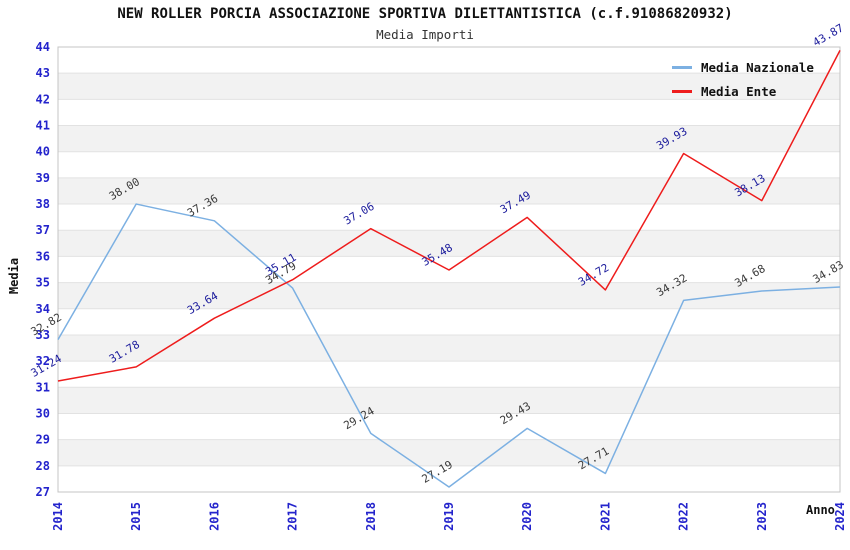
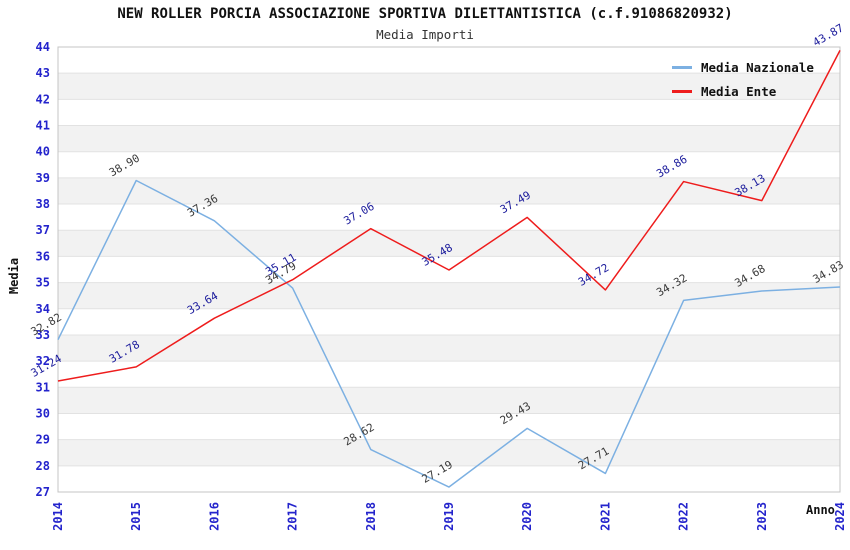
Media Nazionale/2015: 38.00 -> 38.90
Media Nazionale/2018: 29.24 -> 28.62
Media Ente/2022: 39.93 -> 38.86
